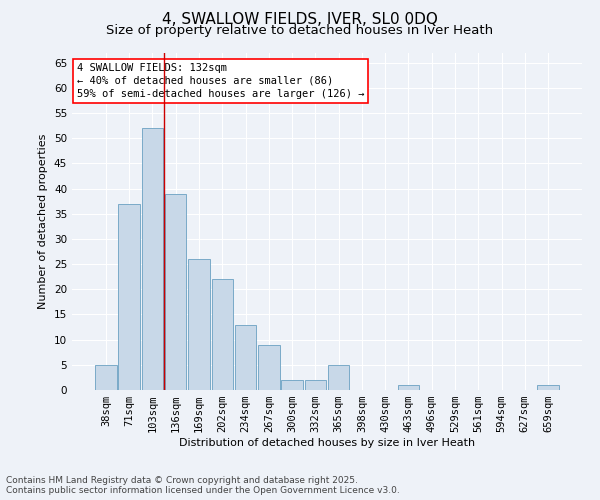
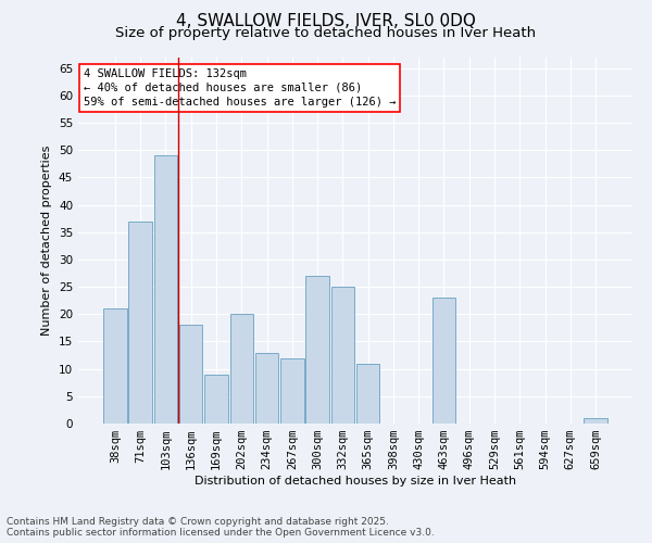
38sqm: 5 -> 21
103sqm: 52 -> 49
136sqm: 39 -> 18
169sqm: 26 -> 9
202sqm: 22 -> 20
267sqm: 9 -> 12
300sqm: 2 -> 27
332sqm: 2 -> 25
365sqm: 5 -> 11
463sqm: 1 -> 23
